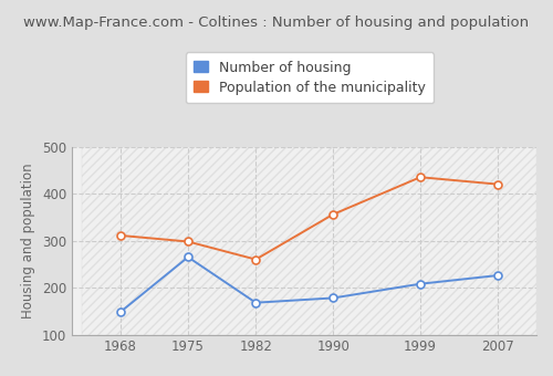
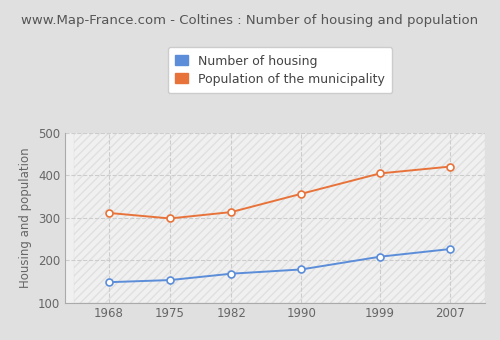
Number of housing/1975: 265 -> 153
Population of the municipality/1982: 260 -> 313
Population of the municipality/1999: 435 -> 404
